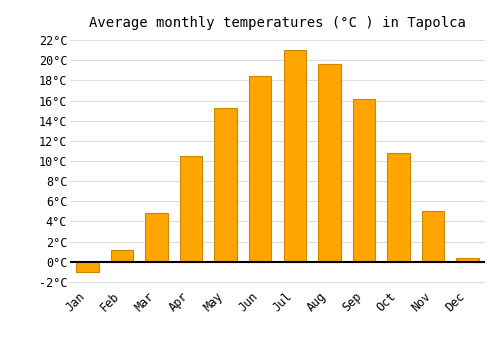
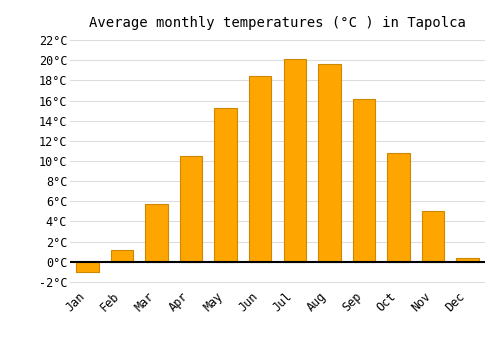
Mar: 4.8°C -> 5.7°C
Jul: 21.0°C -> 20.1°C
